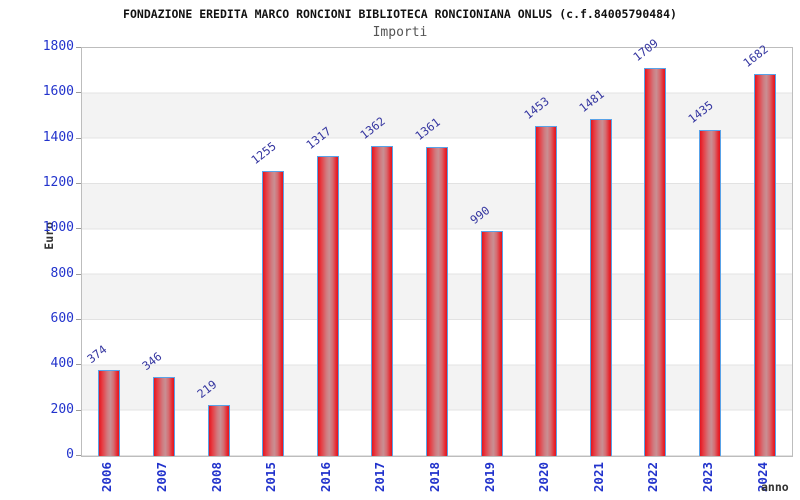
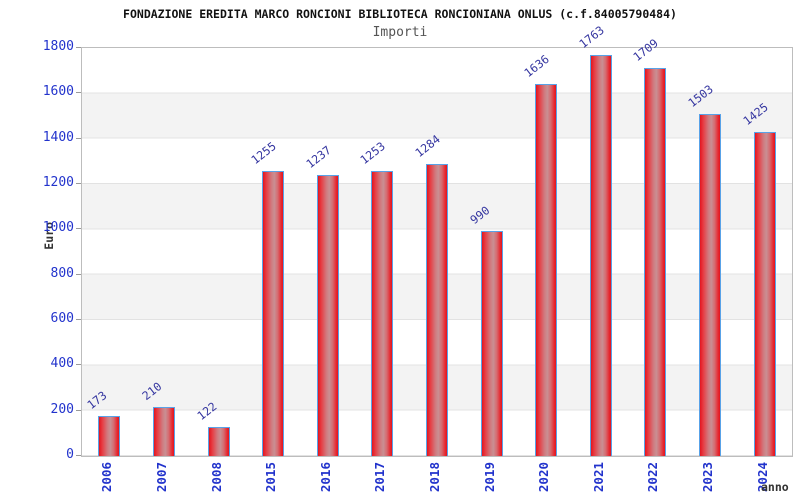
2006: 374 -> 173
2007: 346 -> 210
2008: 219 -> 122
2016: 1317 -> 1237
2017: 1362 -> 1253
2018: 1361 -> 1284
2020: 1453 -> 1636
2021: 1481 -> 1763
2023: 1435 -> 1503
2024: 1682 -> 1425
